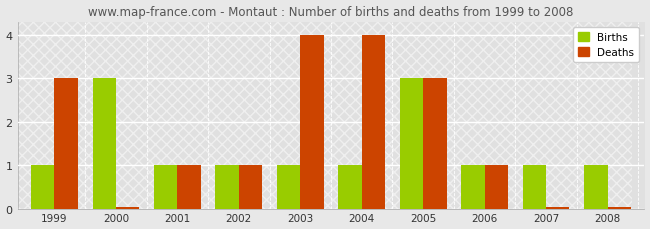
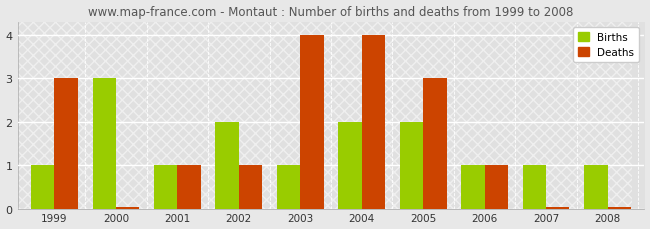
Births/2002: 1 -> 2
Births/2004: 1 -> 2
Births/2005: 3 -> 2
